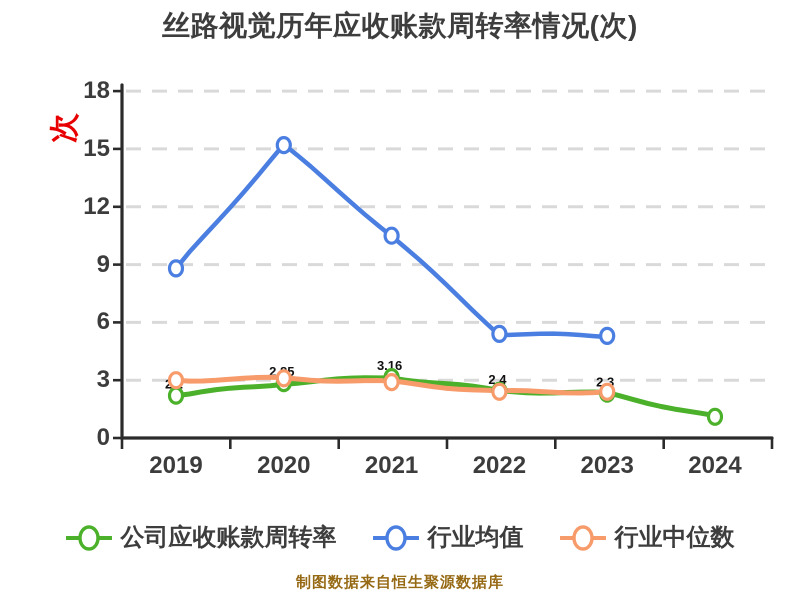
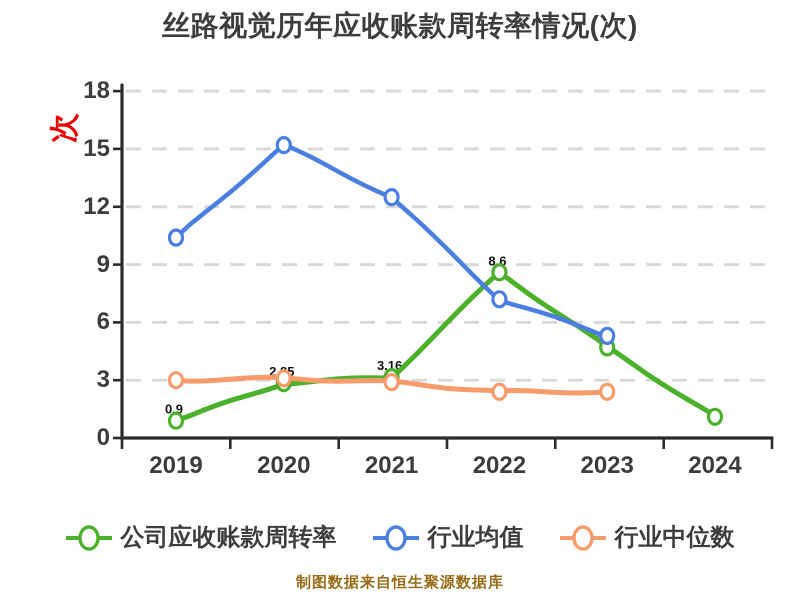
公司应收账款周转率/2019: 2.2 -> 0.9
行业均值/2019: 8.8 -> 10.4
行业均值/2021: 10.5 -> 12.5
公司应收账款周转率/2022: 2.4 -> 8.6
行业均值/2022: 5.4 -> 7.2
公司应收账款周转率/2023: 2.3 -> 4.7
